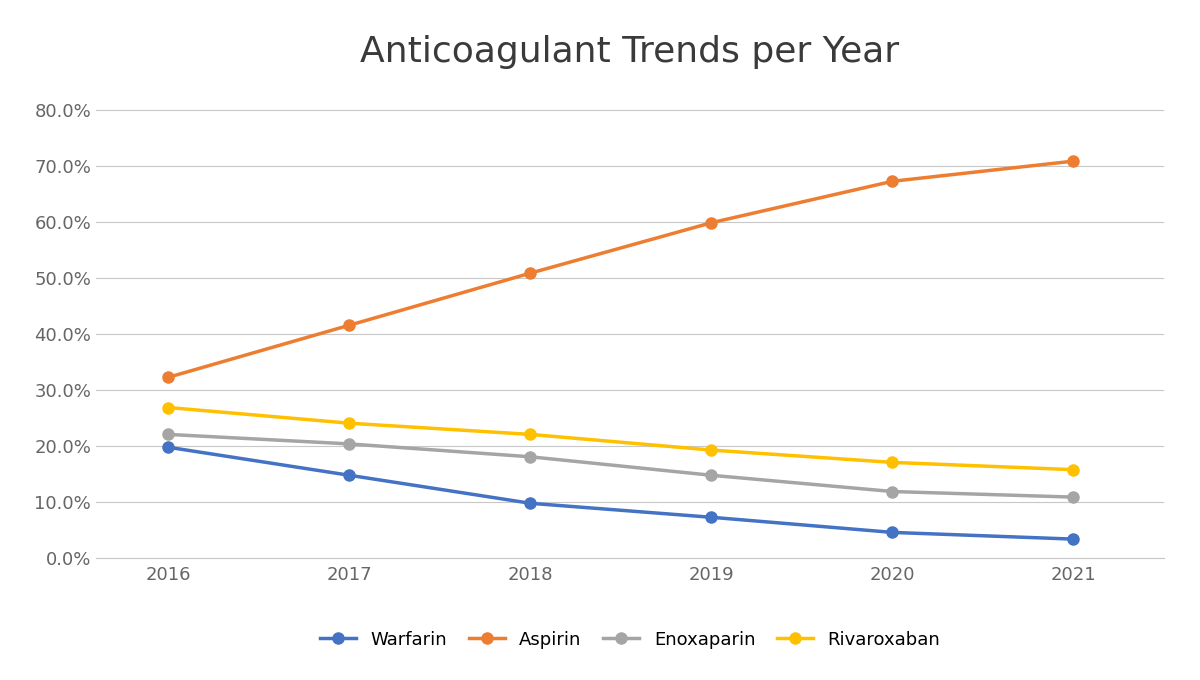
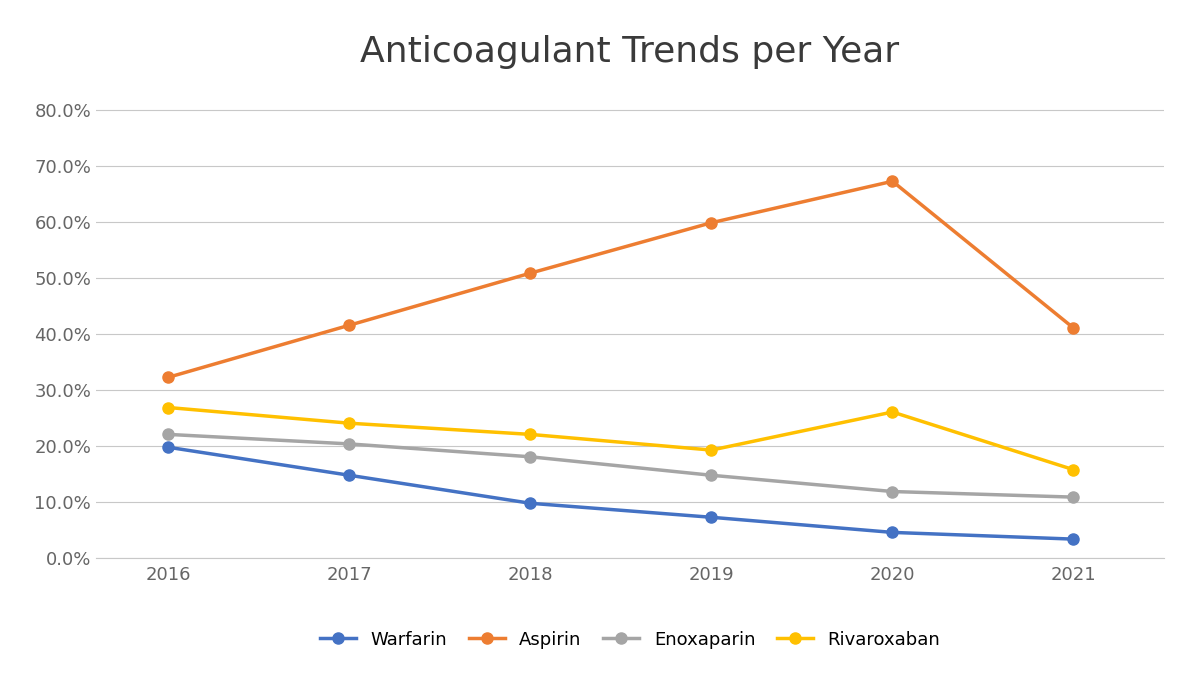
Rivaroxaban/2020: 17.0% -> 26.0%
Aspirin/2021: 70.8% -> 41.0%
